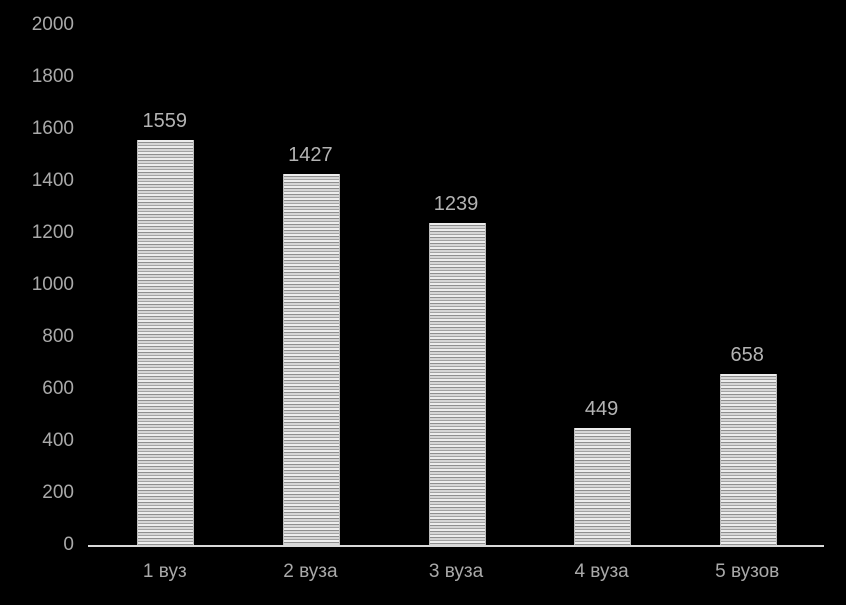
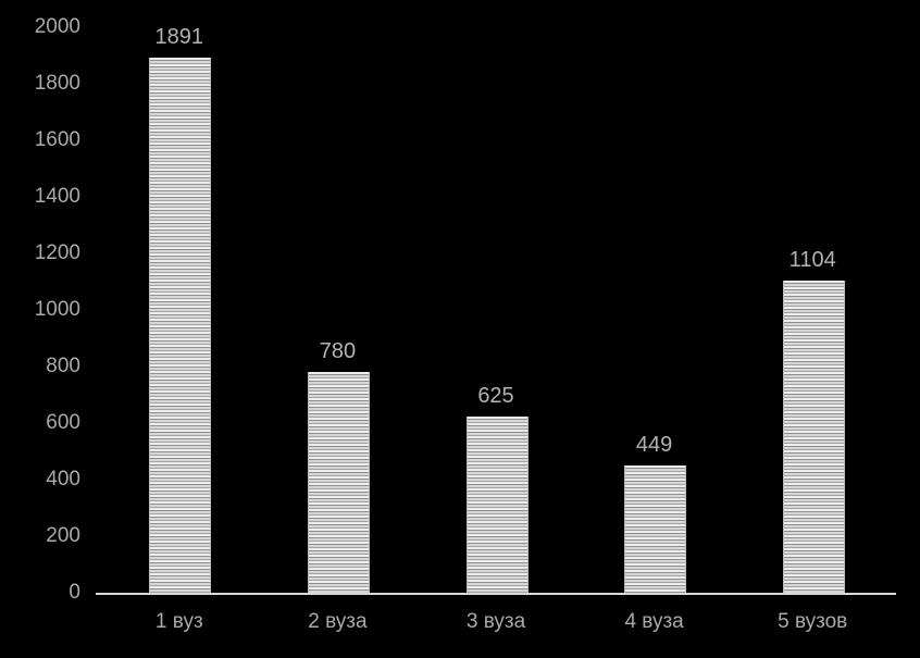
1 вуз: 1559 -> 1891
2 вуза: 1427 -> 780
3 вуза: 1239 -> 625
5 вузов: 658 -> 1104
